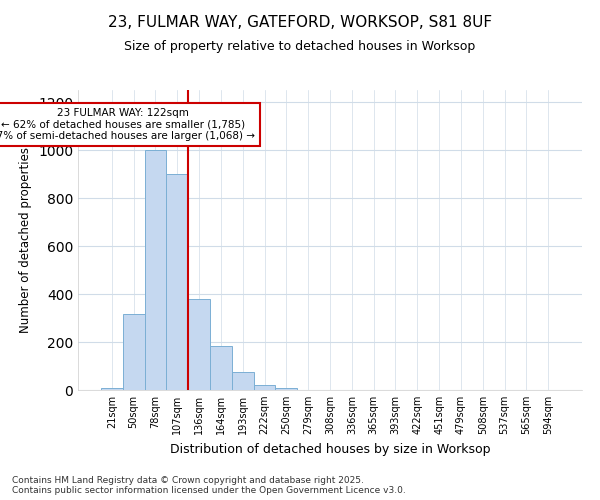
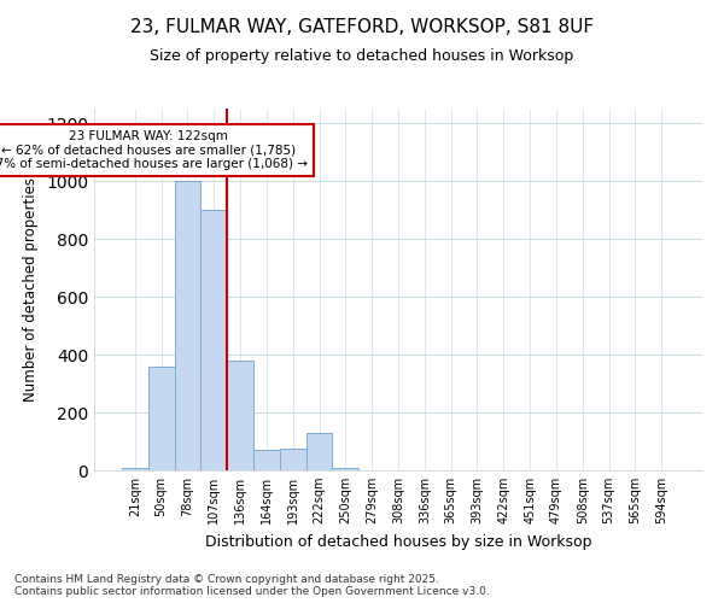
50sqm: 315 -> 360
164sqm: 185 -> 70
222sqm: 22 -> 130
